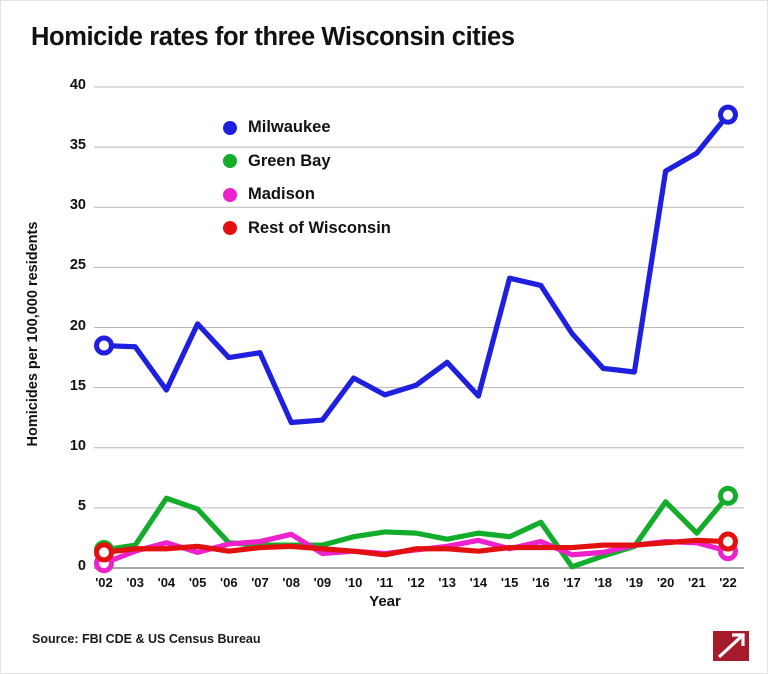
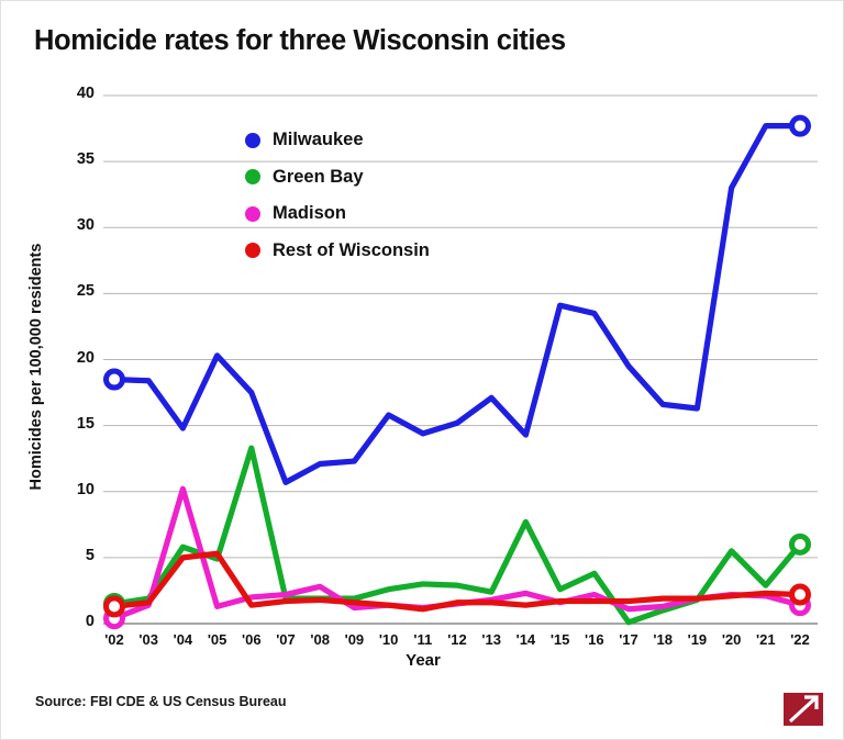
Madison/'04: 2.1 -> 10.2
Rest of Wisconsin/'04: 1.6 -> 5.0
Rest of Wisconsin/'05: 1.8 -> 5.3
Green Bay/'06: 2.1 -> 13.3
Milwaukee/'07: 17.9 -> 10.7
Green Bay/'14: 2.9 -> 7.7
Milwaukee/'21: 34.5 -> 37.7
